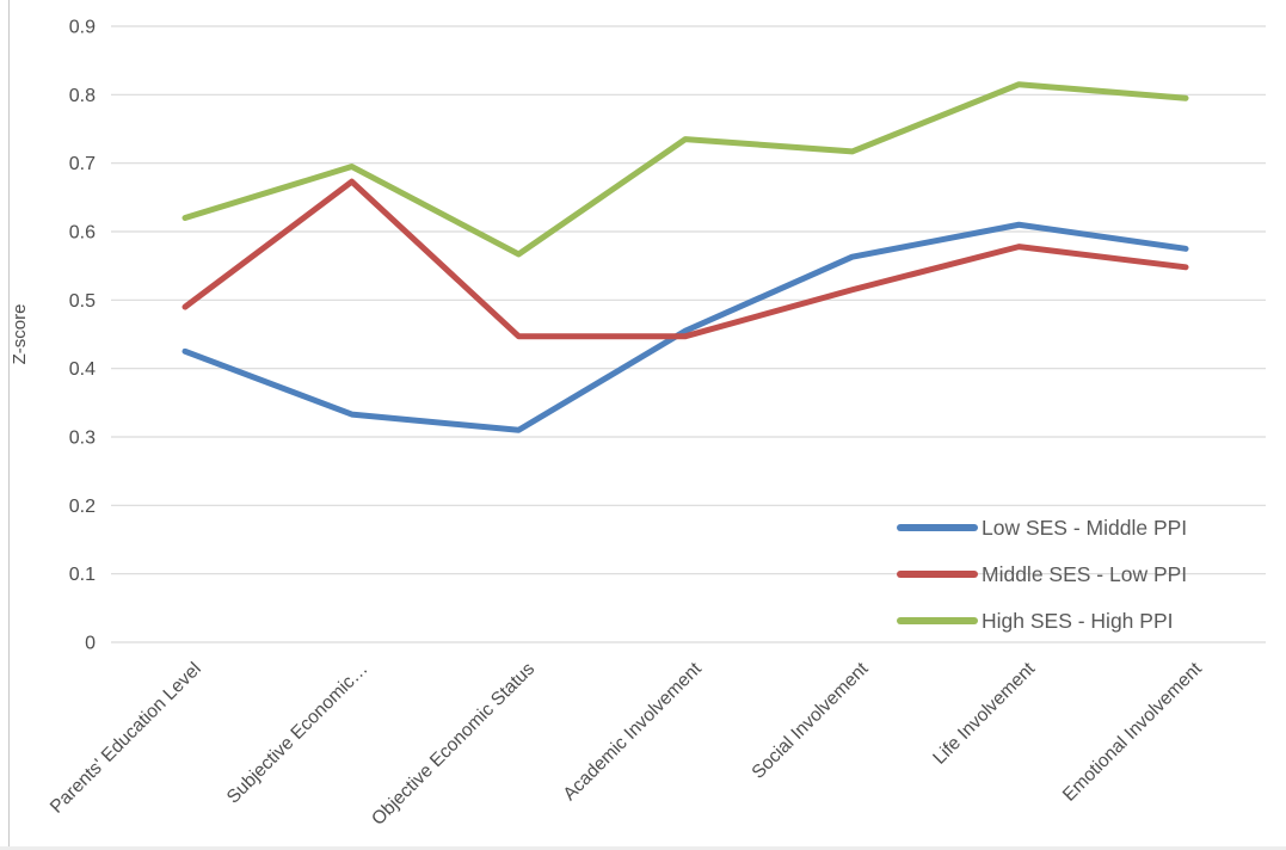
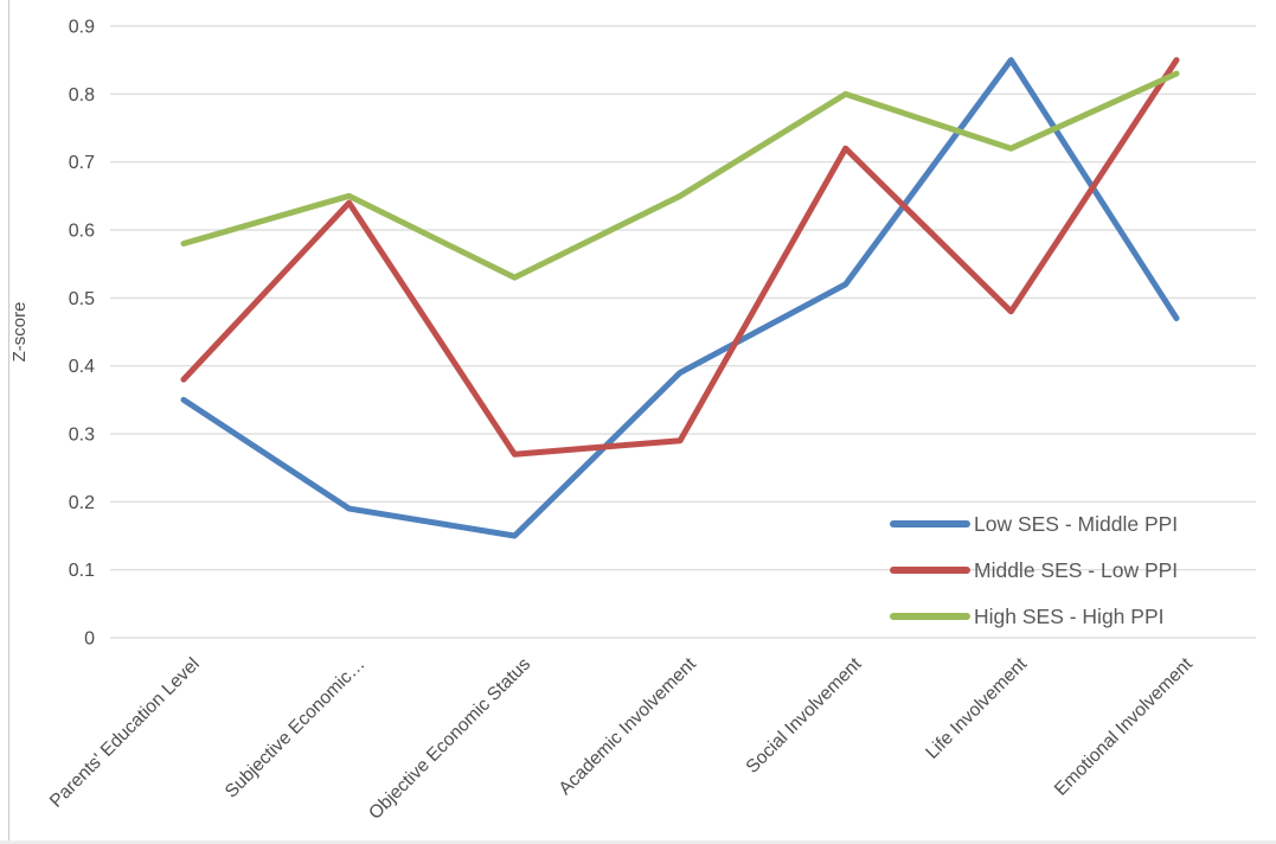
Low SES - Middle PPI/Parents' Education Level: 0.42 -> 0.35
Middle SES - Low PPI/Parents' Education Level: 0.49 -> 0.38
High SES - High PPI/Parents' Education Level: 0.62 -> 0.58
Low SES - Middle PPI/Subjective Economic…: 0.33 -> 0.19
Middle SES - Low PPI/Subjective Economic…: 0.67 -> 0.64
High SES - High PPI/Subjective Economic…: 0.69 -> 0.65
Low SES - Middle PPI/Objective Economic Status: 0.31 -> 0.15
Middle SES - Low PPI/Objective Economic Status: 0.45 -> 0.27
High SES - High PPI/Objective Economic Status: 0.57 -> 0.53
Low SES - Middle PPI/Academic Involvement: 0.46 -> 0.39
Middle SES - Low PPI/Academic Involvement: 0.45 -> 0.29
High SES - High PPI/Academic Involvement: 0.73 -> 0.65
Low SES - Middle PPI/Social Involvement: 0.56 -> 0.52
Middle SES - Low PPI/Social Involvement: 0.52 -> 0.72
High SES - High PPI/Social Involvement: 0.72 -> 0.80
Low SES - Middle PPI/Life Involvement: 0.61 -> 0.85
Middle SES - Low PPI/Life Involvement: 0.58 -> 0.48
High SES - High PPI/Life Involvement: 0.81 -> 0.72
Low SES - Middle PPI/Emotional Involvement: 0.57 -> 0.47
Middle SES - Low PPI/Emotional Involvement: 0.55 -> 0.85
High SES - High PPI/Emotional Involvement: 0.80 -> 0.83
